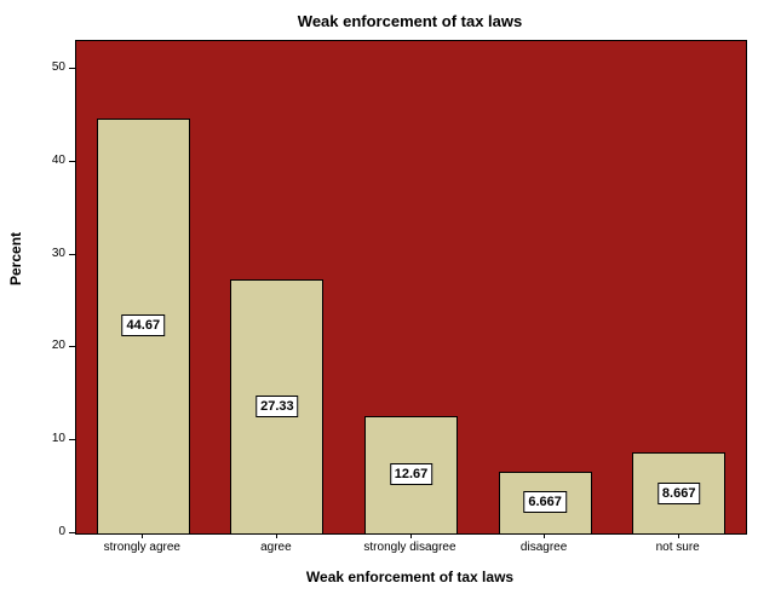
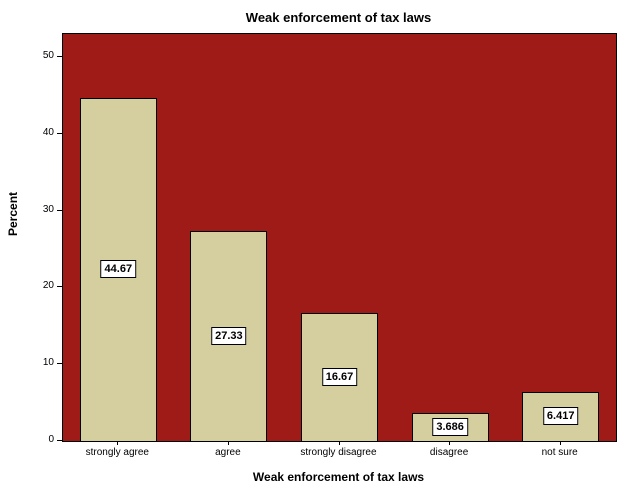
strongly disagree: 12.67 -> 16.67
disagree: 6.667 -> 3.686
not sure: 8.667 -> 6.417
